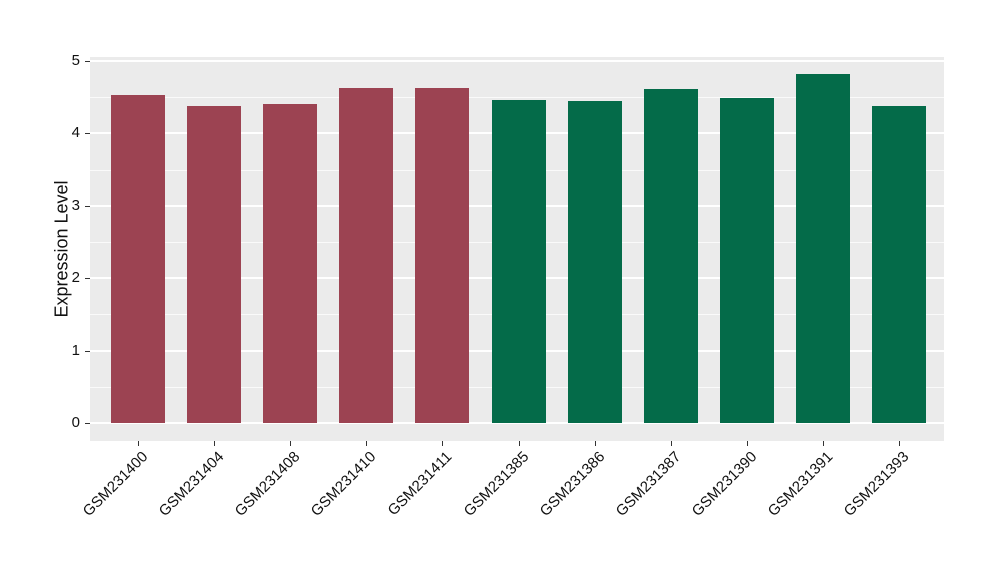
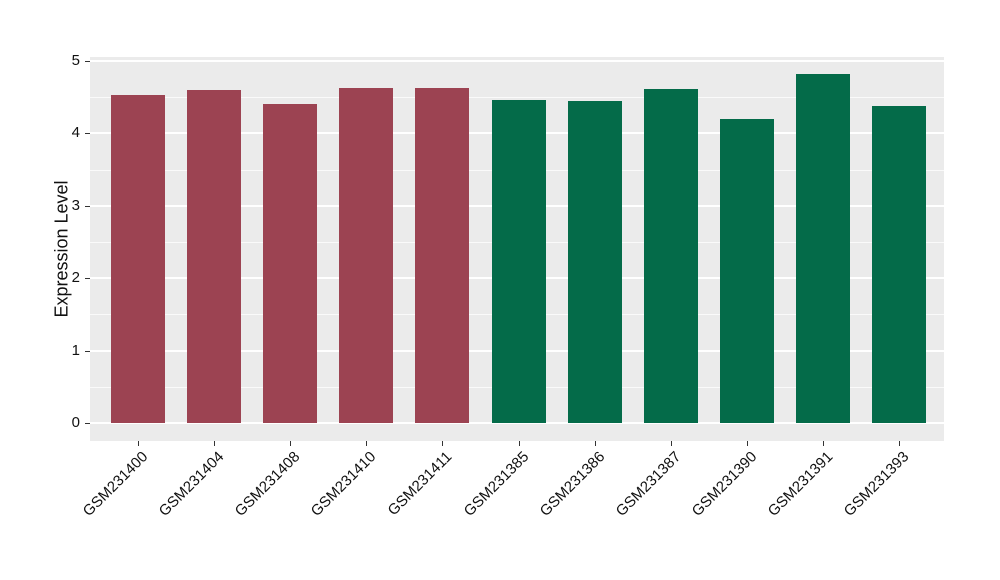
GSM231404: 4.4 -> 4.6
GSM231390: 4.5 -> 4.2
